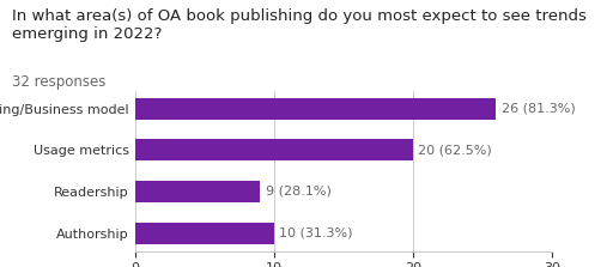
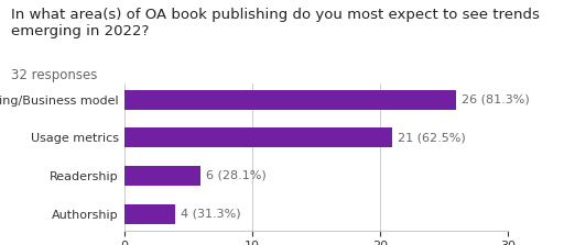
Usage metrics: 20 -> 21
Readership: 9 -> 6
Authorship: 10 -> 4
